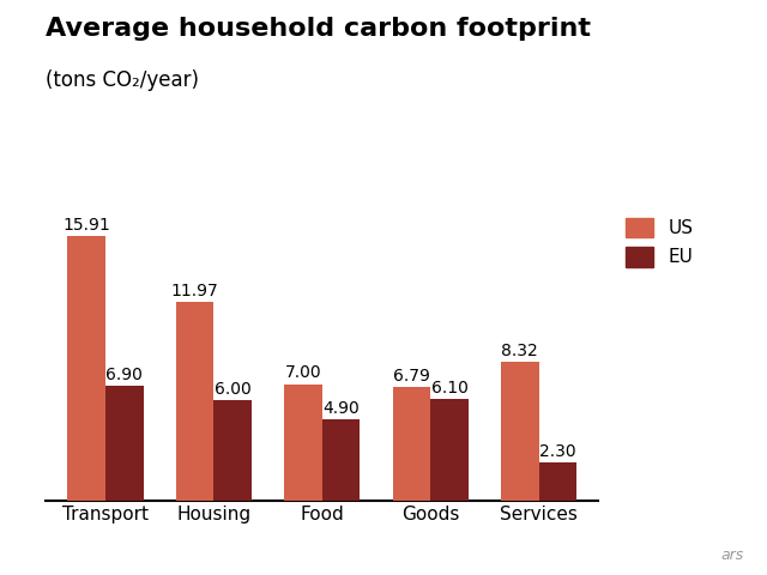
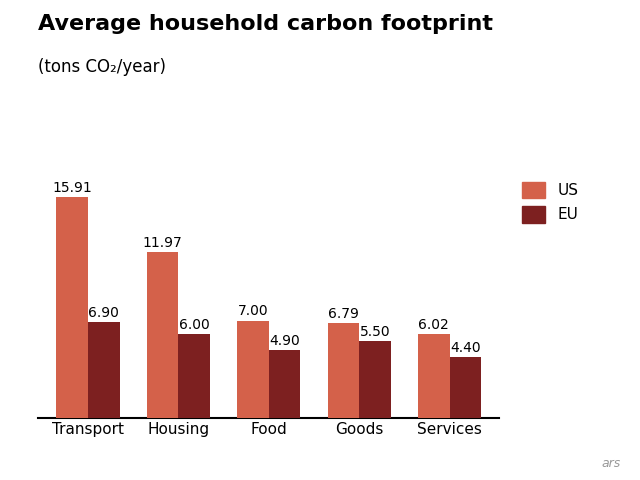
EU/Goods: 6.10 -> 5.50
US/Services: 8.32 -> 6.02
EU/Services: 2.30 -> 4.40
